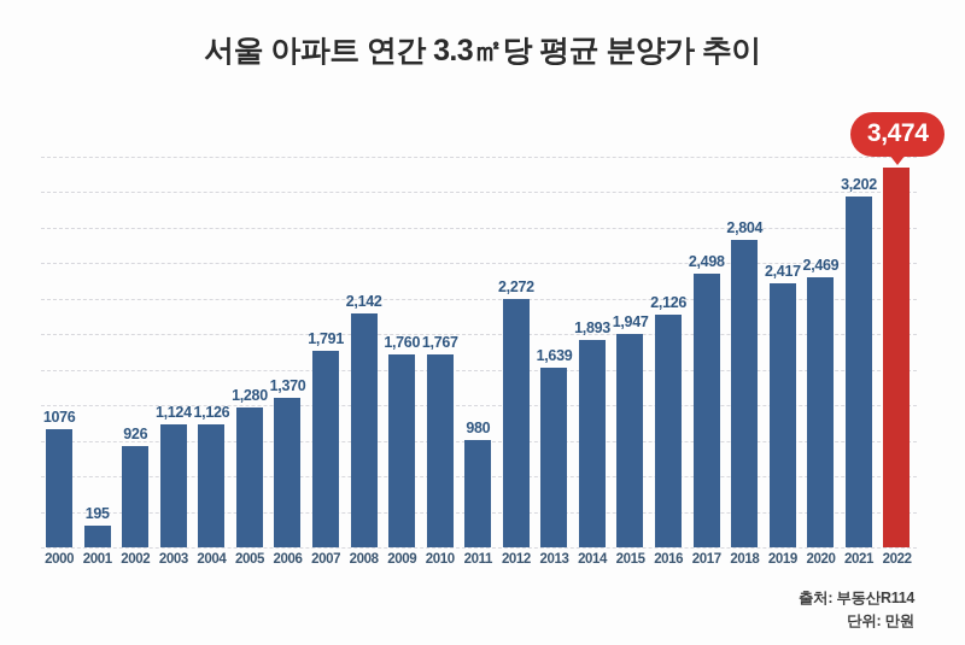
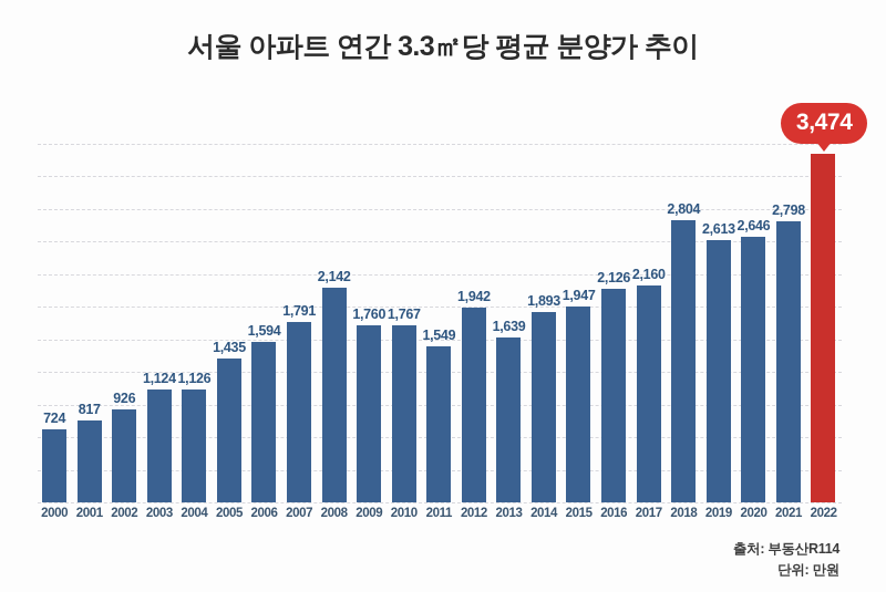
2000: 1076 -> 724
2001: 195 -> 817
2005: 1,280 -> 1,435
2006: 1,370 -> 1,594
2011: 980 -> 1,549
2012: 2,272 -> 1,942
2017: 2,498 -> 2,160
2019: 2,417 -> 2,613
2020: 2,469 -> 2,646
2021: 3,202 -> 2,798
